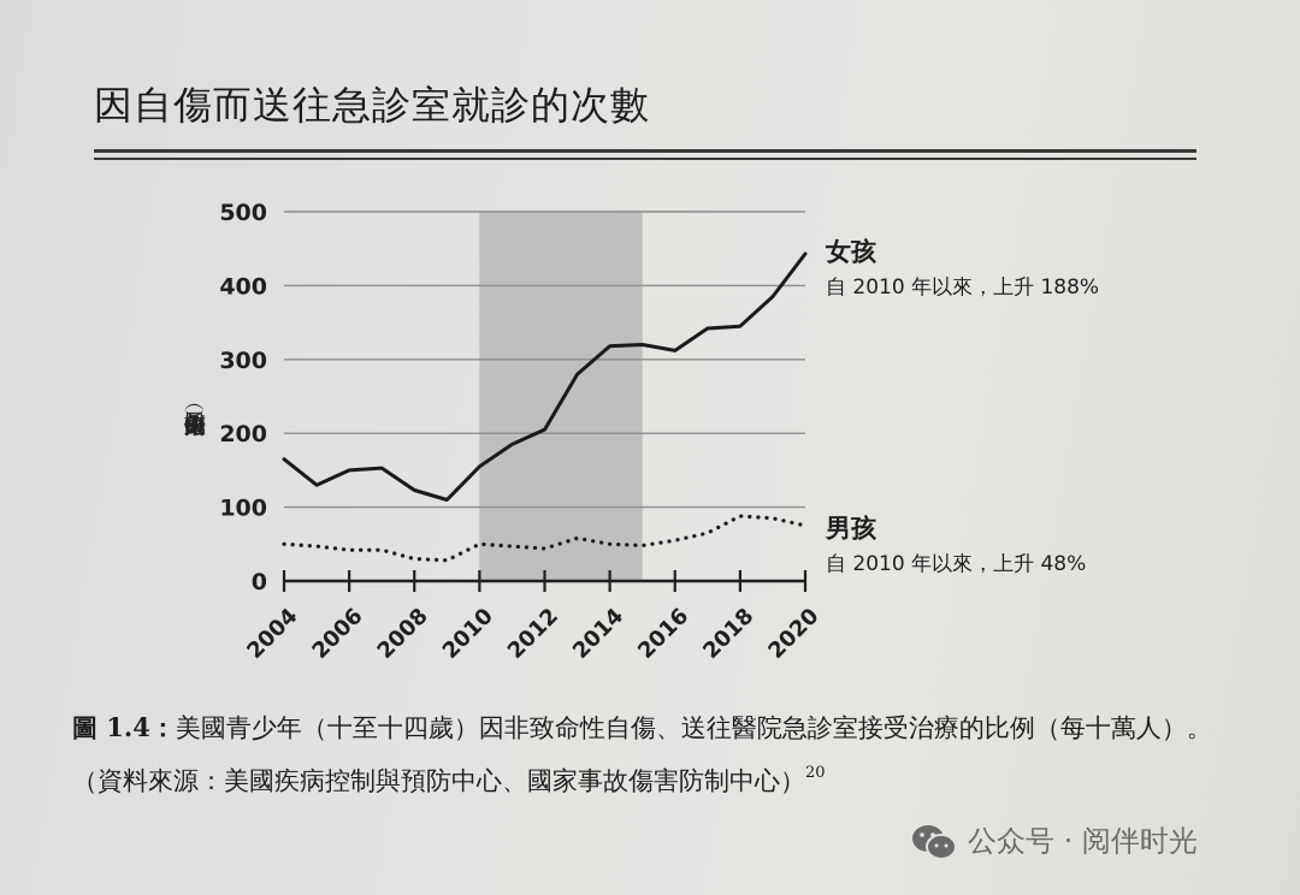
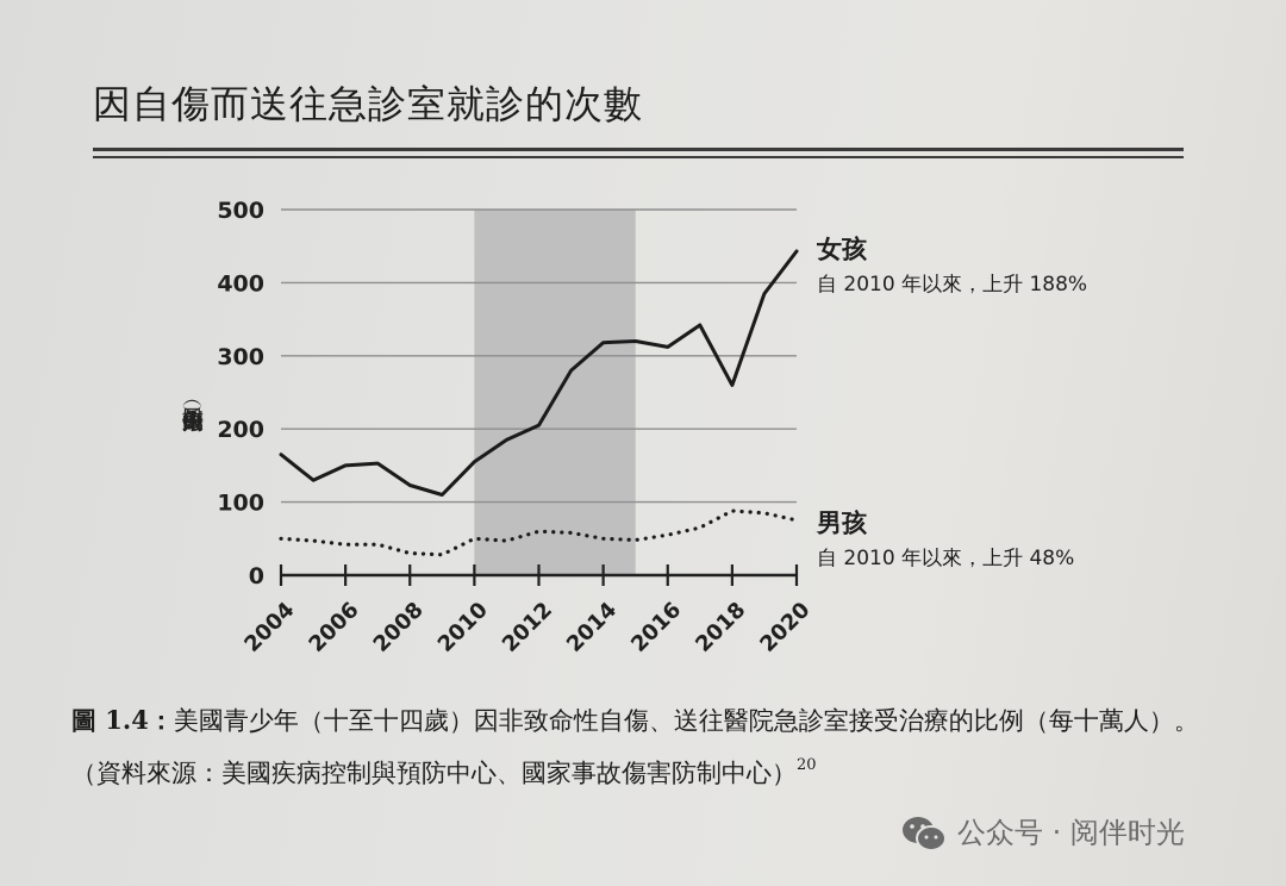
男孩/2012: 40 -> 60
女孩/2018: 340 -> 260
